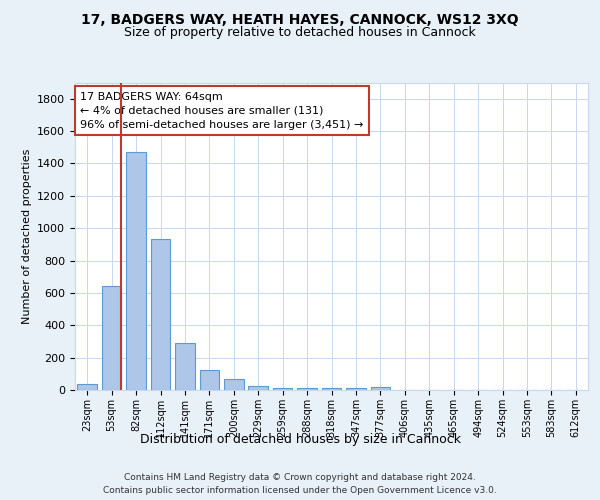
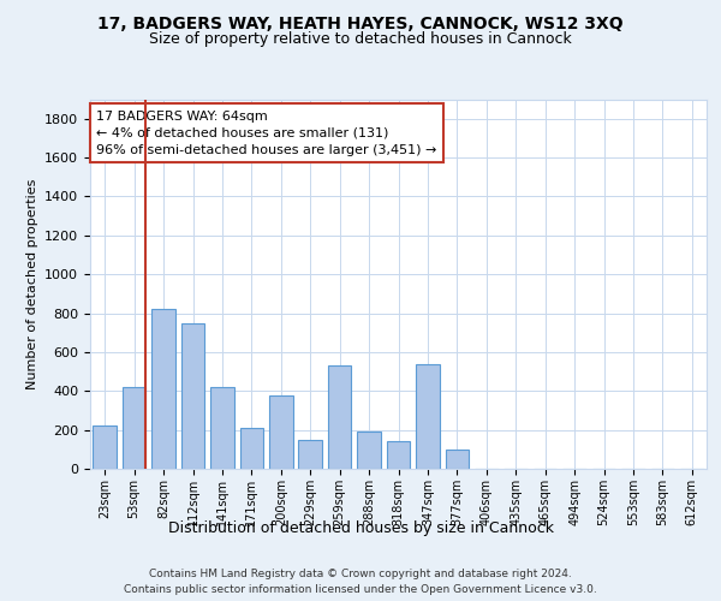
23sqm: 40 -> 220
53sqm: 640 -> 420
82sqm: 1470 -> 820
112sqm: 940 -> 750
141sqm: 290 -> 420
171sqm: 120 -> 210
200sqm: 60 -> 380
229sqm: 20 -> 150
259sqm: 20 -> 530
288sqm: 10 -> 190
318sqm: 10 -> 140
347sqm: 10 -> 540
377sqm: 20 -> 100
